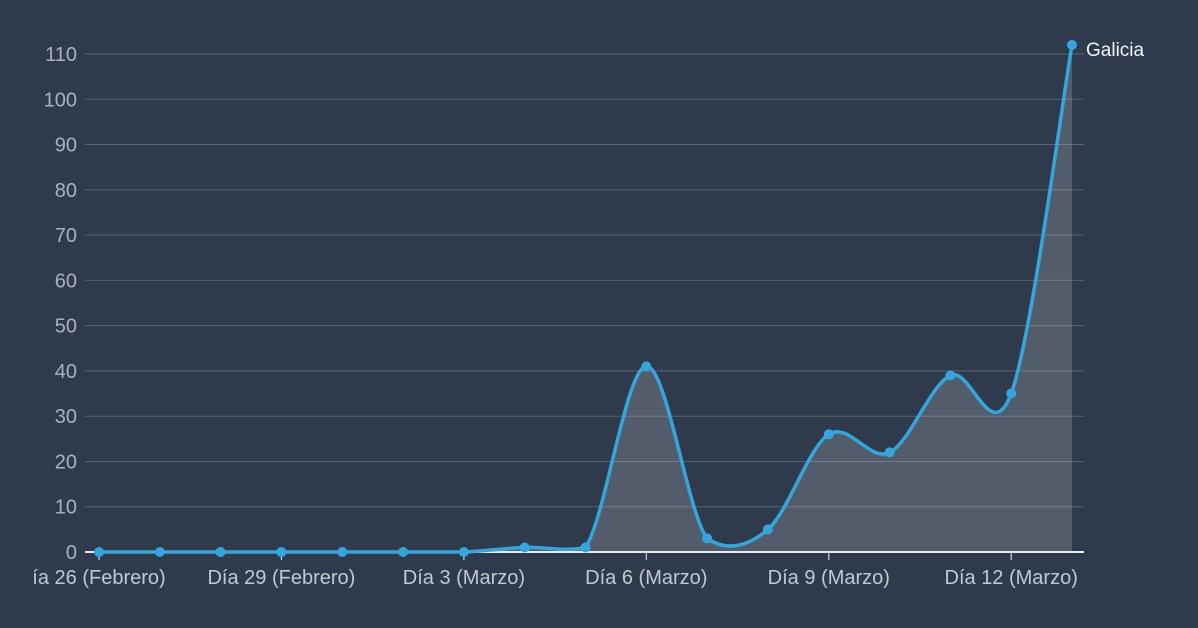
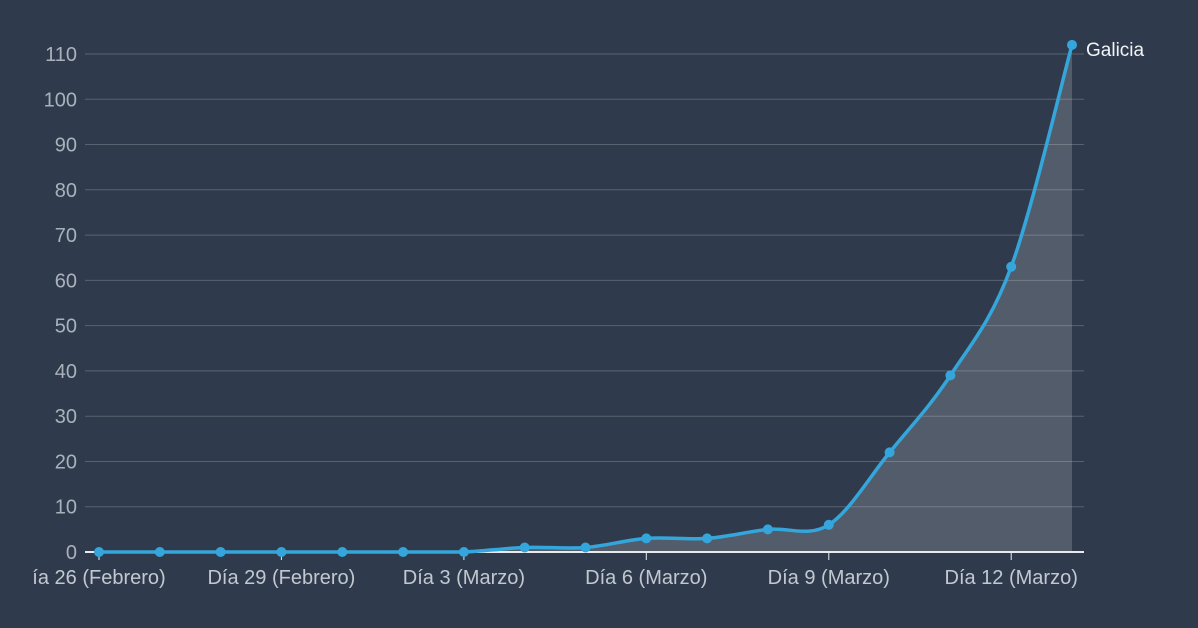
Día 6 (Marzo): 41 -> 3
Día 9 (Marzo): 26 -> 6
Día 12 (Marzo): 35 -> 63
